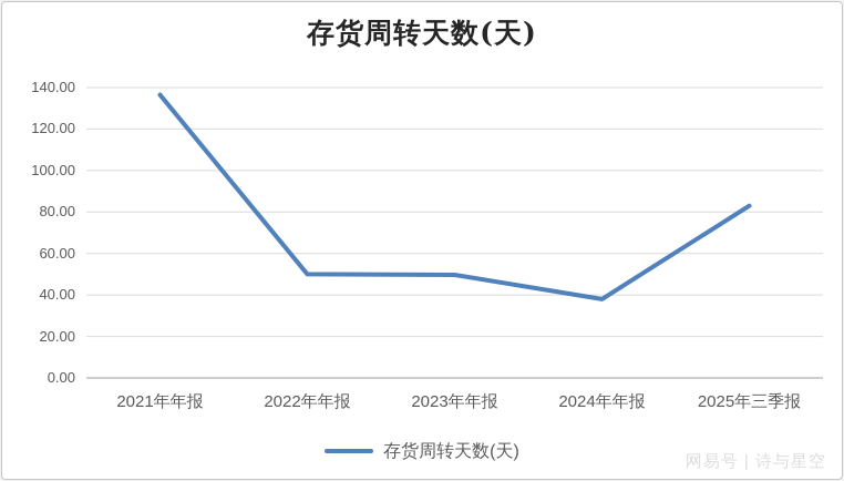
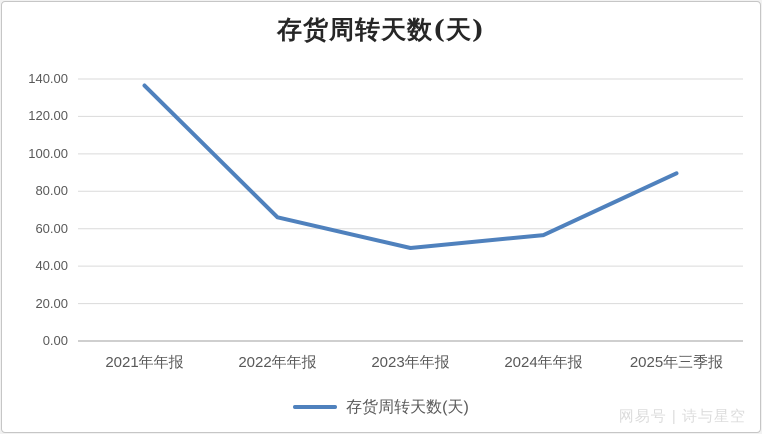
2022年年报: 50 -> 66
2024年年报: 38 -> 57
2025年三季报: 83 -> 90
